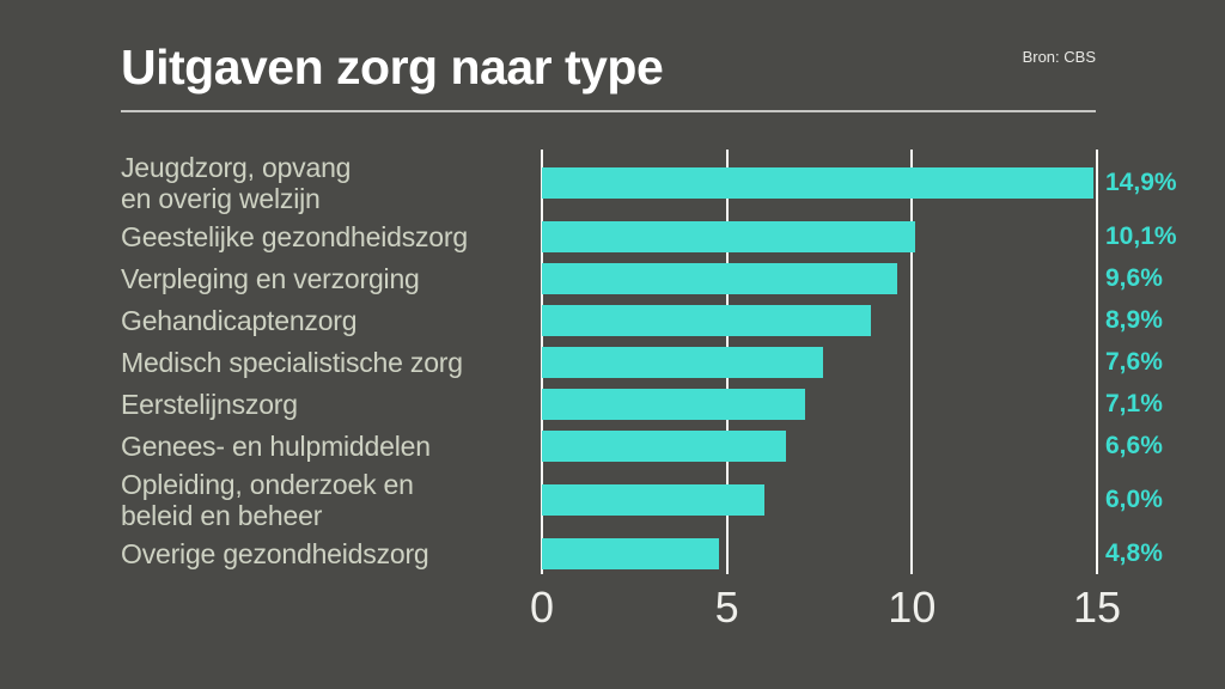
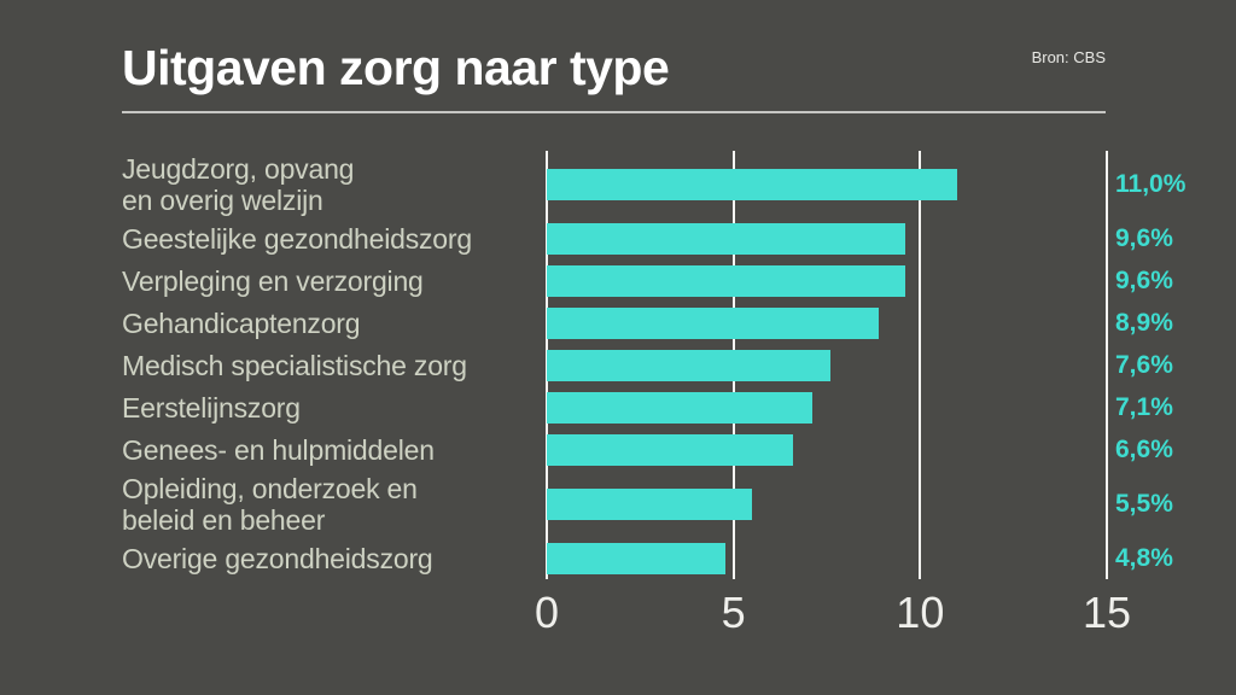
Jeugdzorg, opvang en overig welzijn: 14,9% -> 11,0%
Geestelijke gezondheidszorg: 10,1% -> 9,6%
Opleiding, onderzoek en beleid en beheer: 6,0% -> 5,5%
